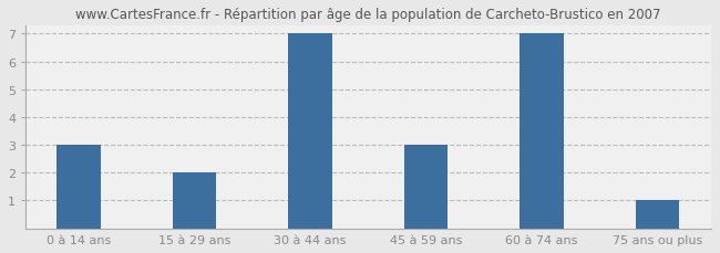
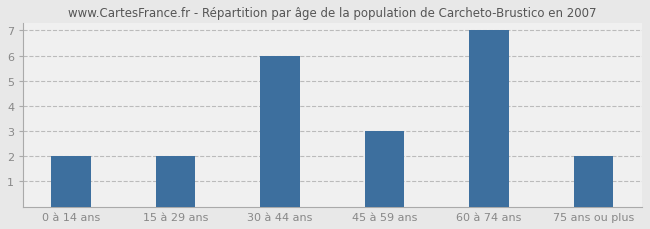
0 à 14 ans: 3 -> 2
30 à 44 ans: 7 -> 6
75 ans ou plus: 1 -> 2
